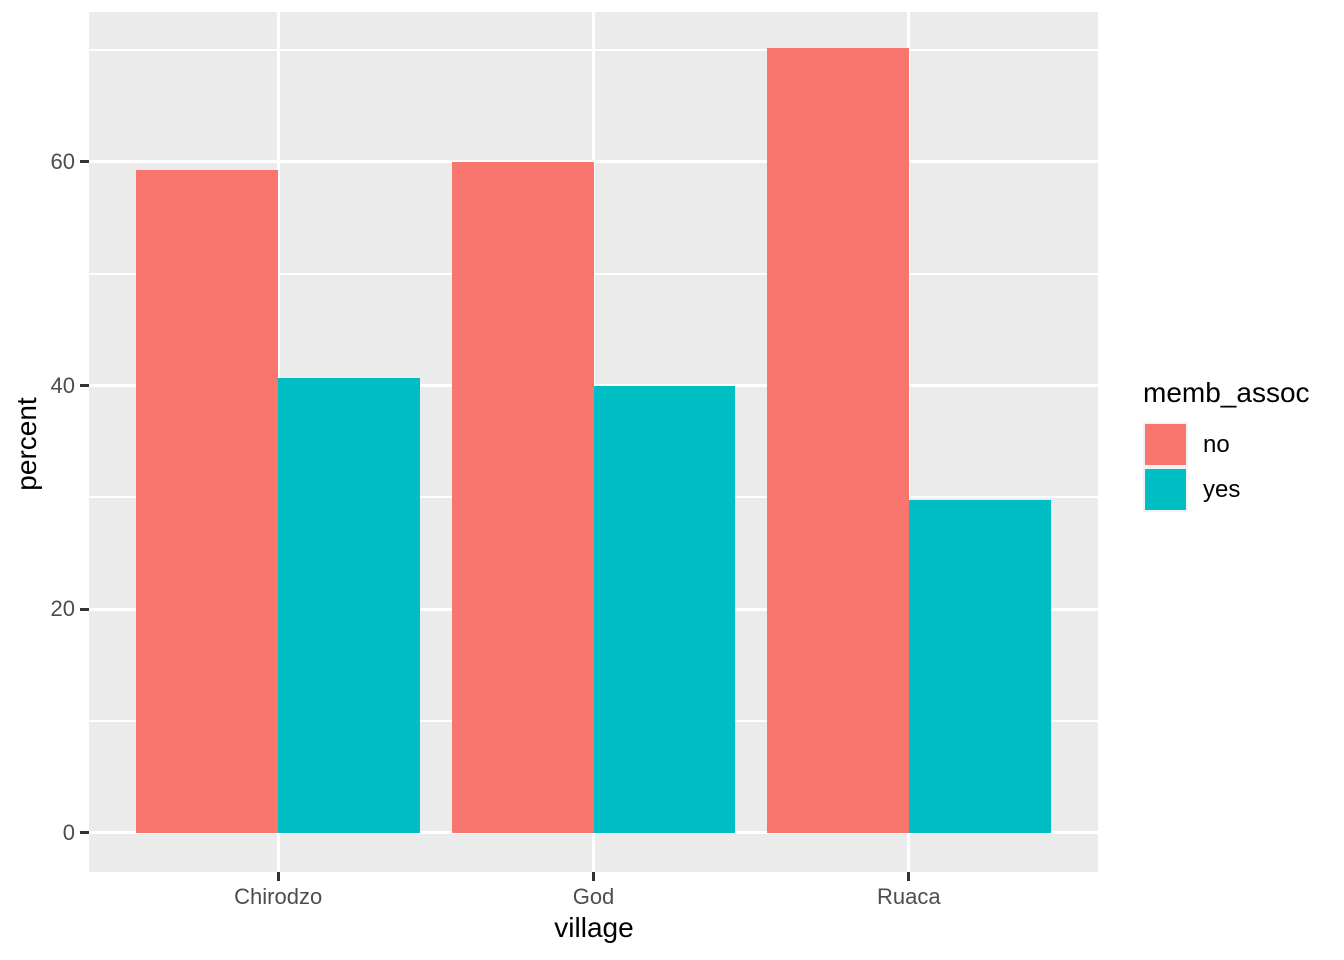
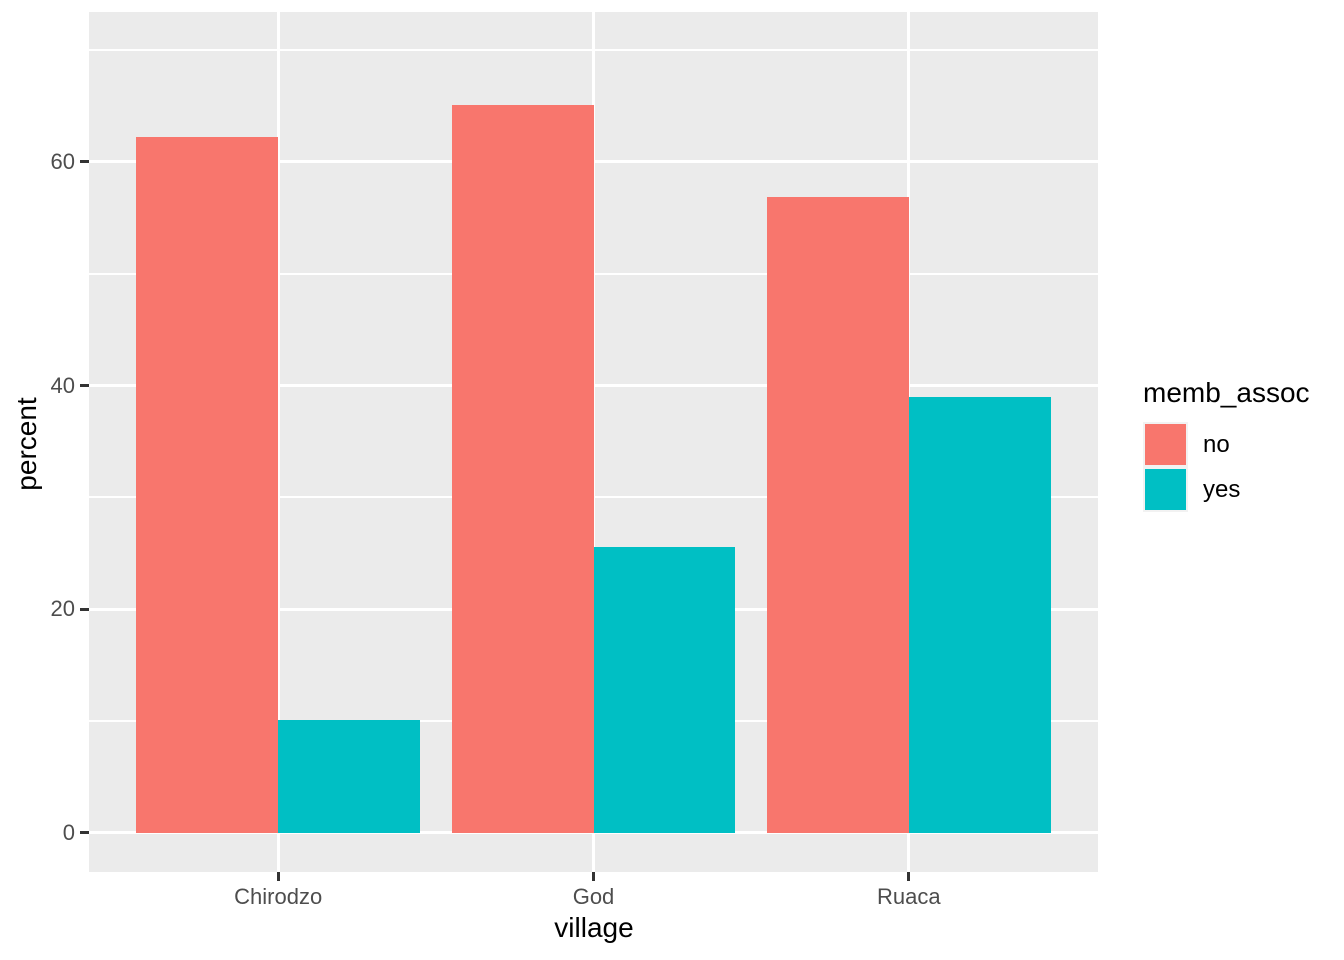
no/Chirodzo: 59.3 -> 62.2
yes/Chirodzo: 40.7 -> 10.1
no/God: 60.0 -> 65.1
yes/God: 40.0 -> 25.6
no/Ruaca: 70.2 -> 56.9
yes/Ruaca: 29.8 -> 39.0
